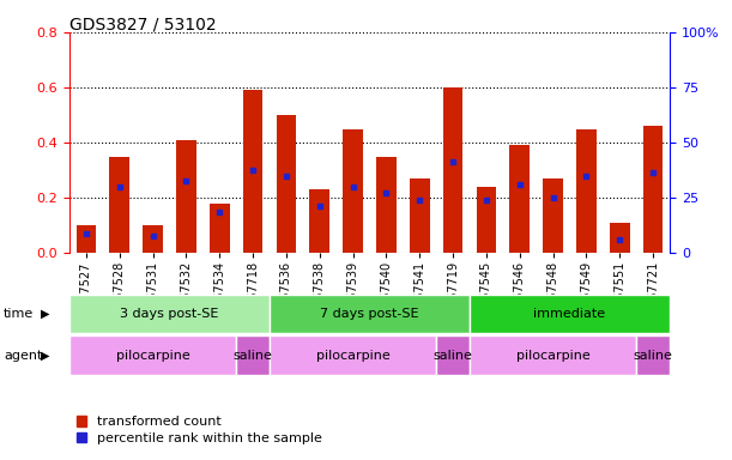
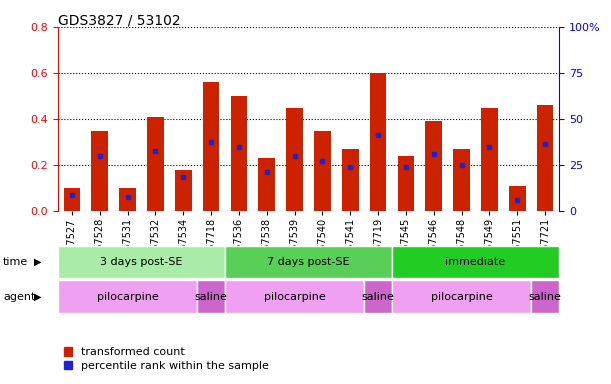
GSM367718: 0.59 -> 0.56
